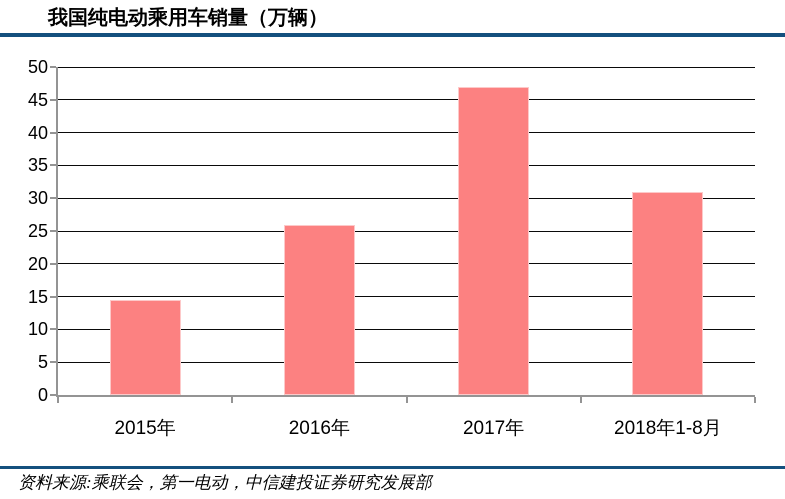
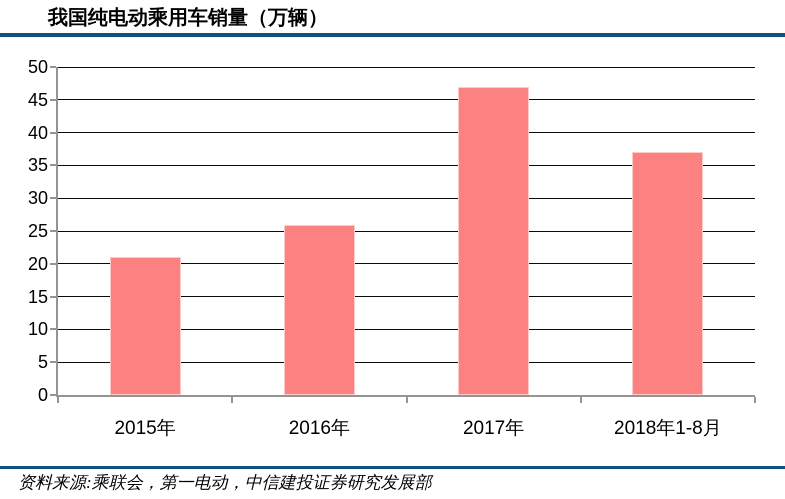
2015年: 14 -> 21
2018年1-8月: 31 -> 37
